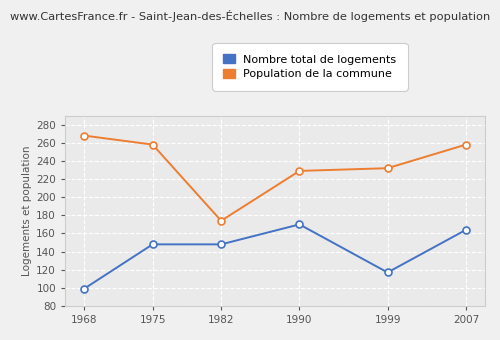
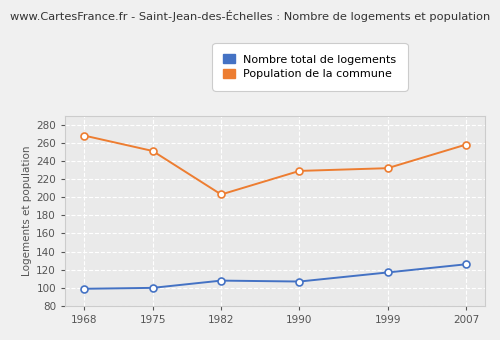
Nombre total de logements/1975: 148 -> 100
Population de la commune/1975: 258 -> 251
Nombre total de logements/1982: 148 -> 108
Population de la commune/1982: 174 -> 203
Nombre total de logements/1990: 170 -> 107
Nombre total de logements/2007: 164 -> 126
